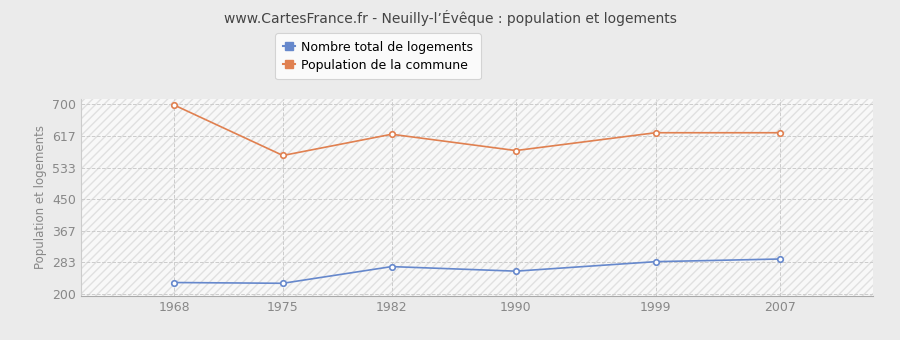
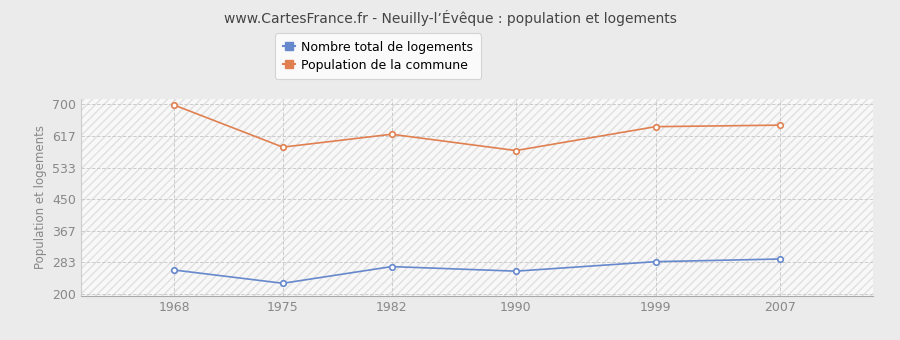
Nombre total de logements/1968: 230 -> 263
Population de la commune/1975: 565 -> 587
Population de la commune/1999: 625 -> 641
Population de la commune/2007: 625 -> 645
